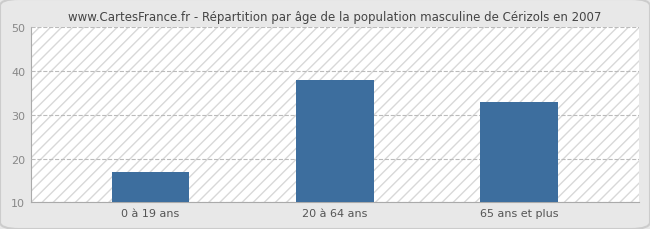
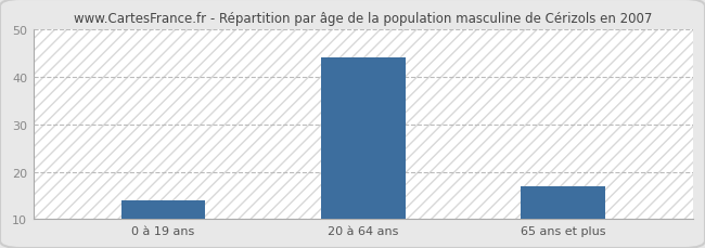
0 à 19 ans: 17 -> 14
20 à 64 ans: 38 -> 44
65 ans et plus: 33 -> 17
